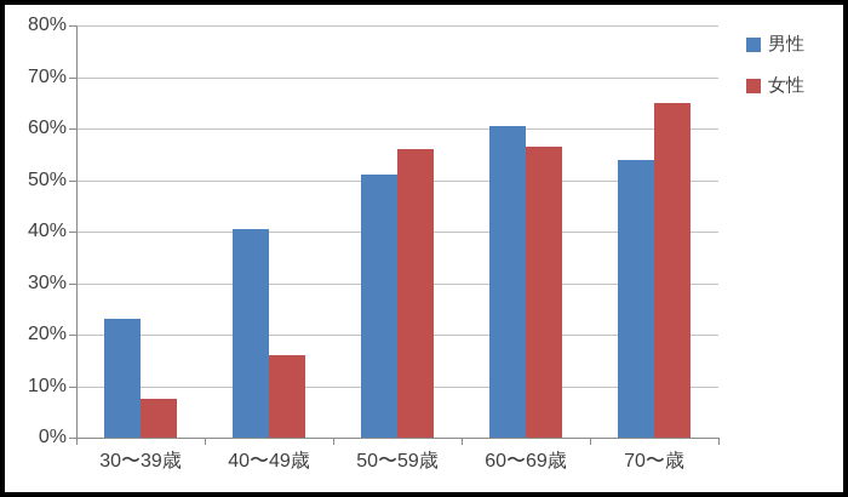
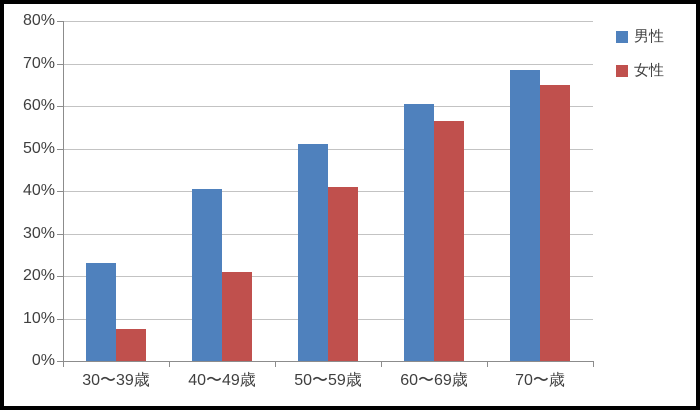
女性/40〜49歳: 16% -> 21%
女性/50〜59歳: 56% -> 41%
男性/70〜歳: 54% -> 68%
